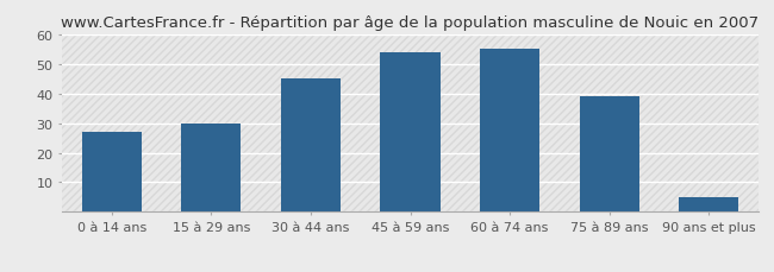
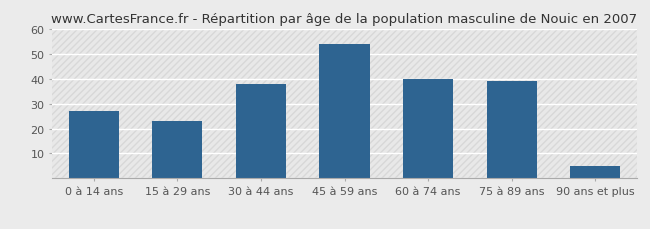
15 à 29 ans: 30 -> 23
30 à 44 ans: 45 -> 38
60 à 74 ans: 55 -> 40
